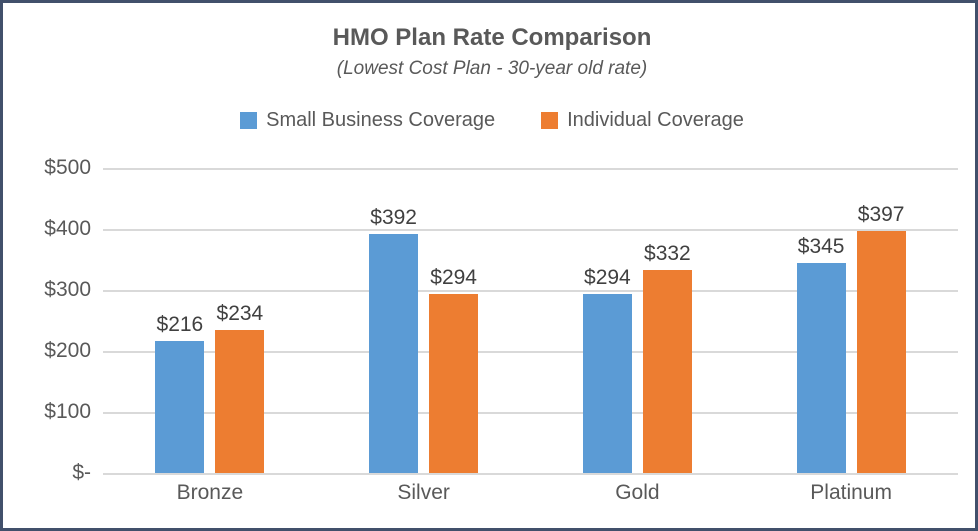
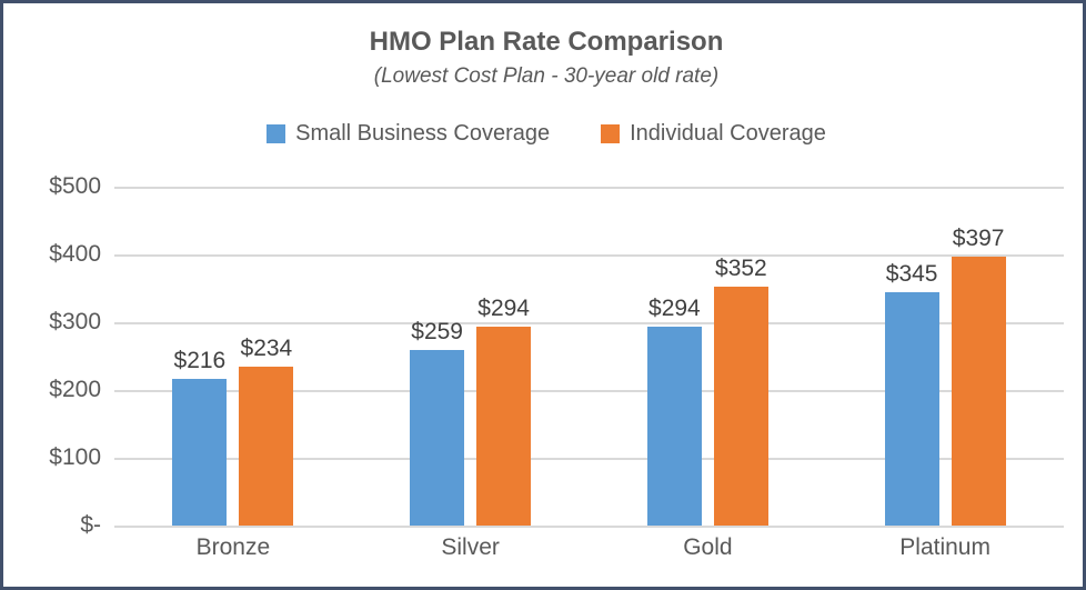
Small Business Coverage/Silver: $392 -> $259
Individual Coverage/Gold: $332 -> $352
